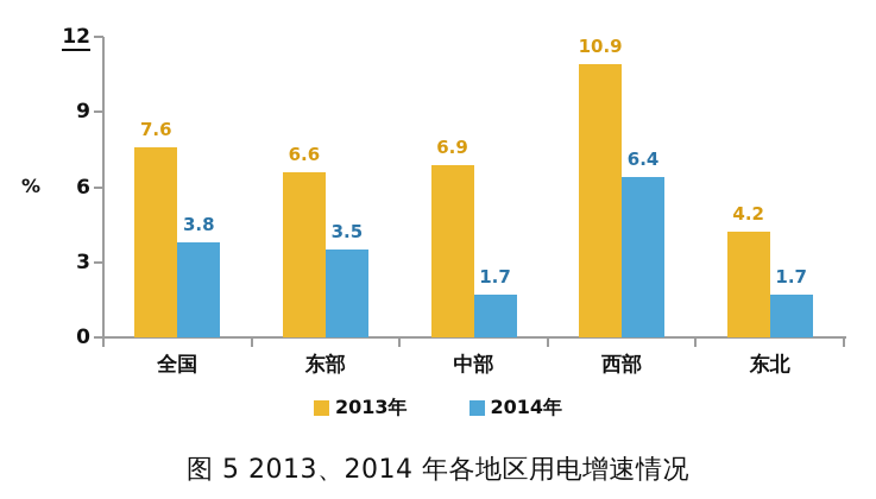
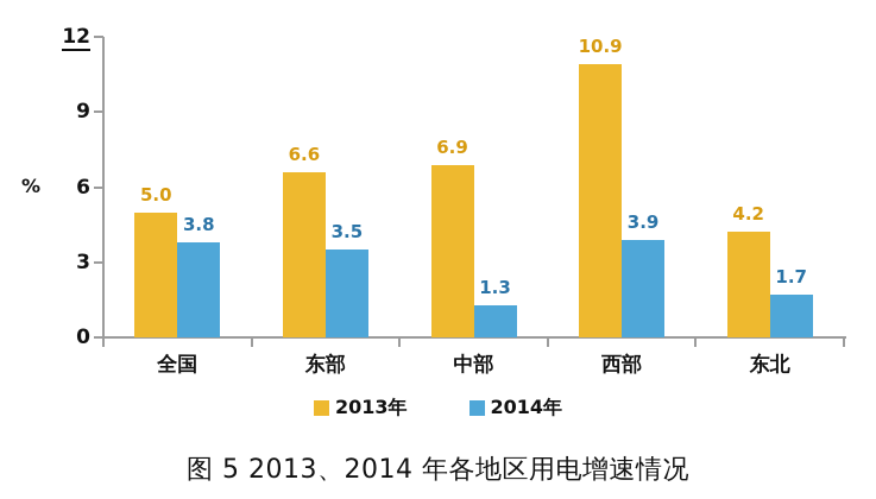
2013年/全国: 7.6 -> 5.0
2014年/中部: 1.7 -> 1.3
2014年/西部: 6.4 -> 3.9
